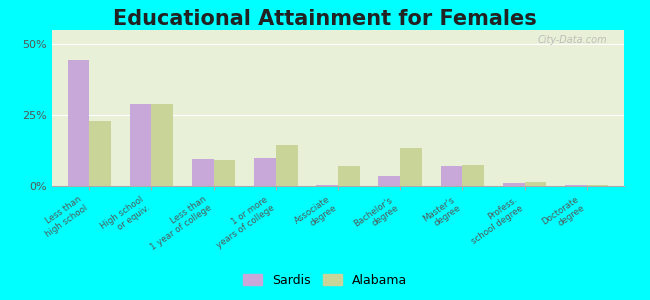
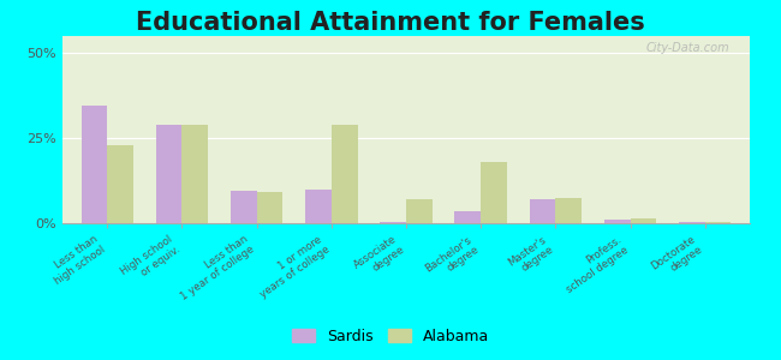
Sardis/Less than high school: 44.5% -> 34.5%
Alabama/1 or more years of college: 14.5% -> 29.0%
Alabama/Bachelor's degree: 13.5% -> 18.0%
